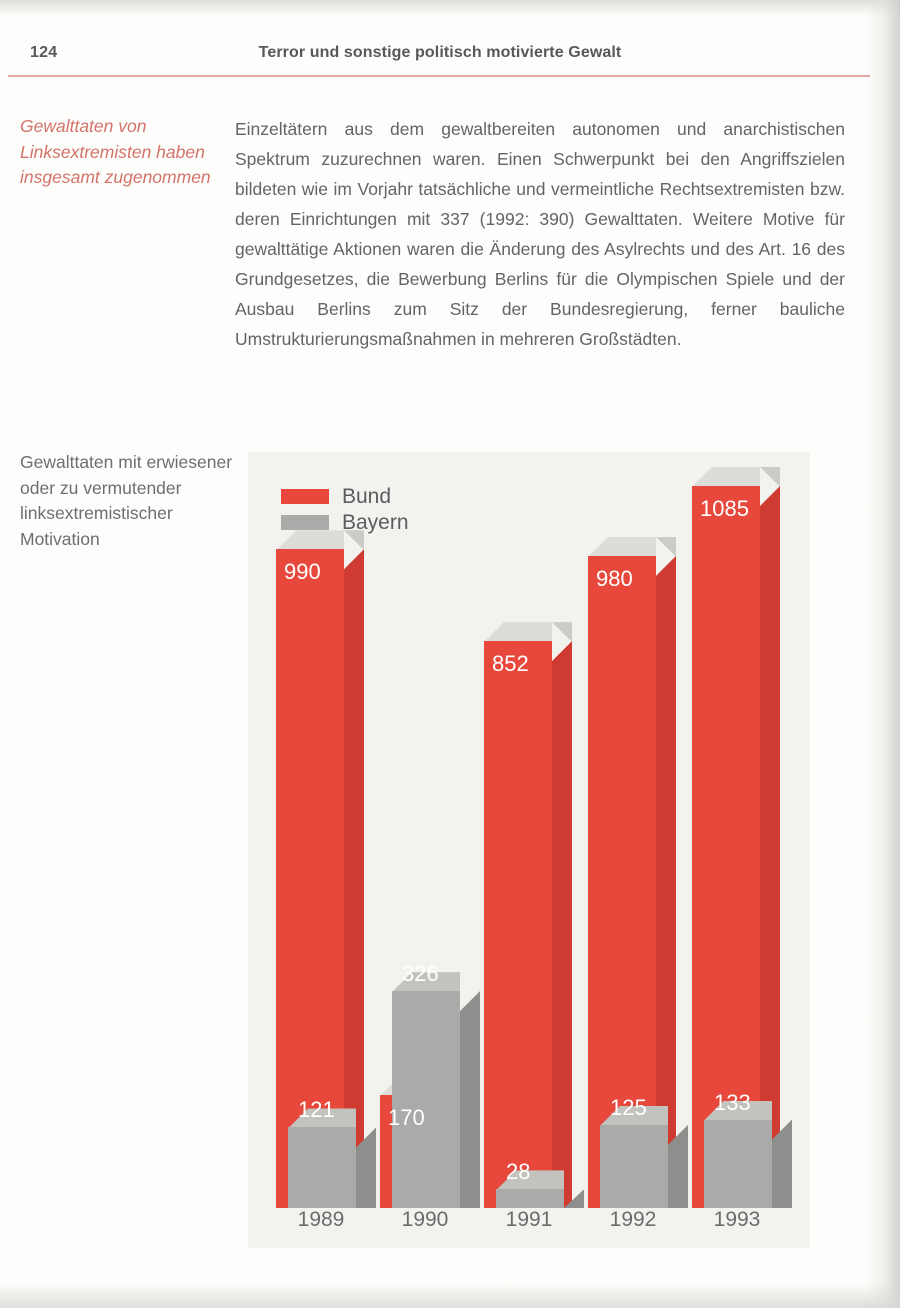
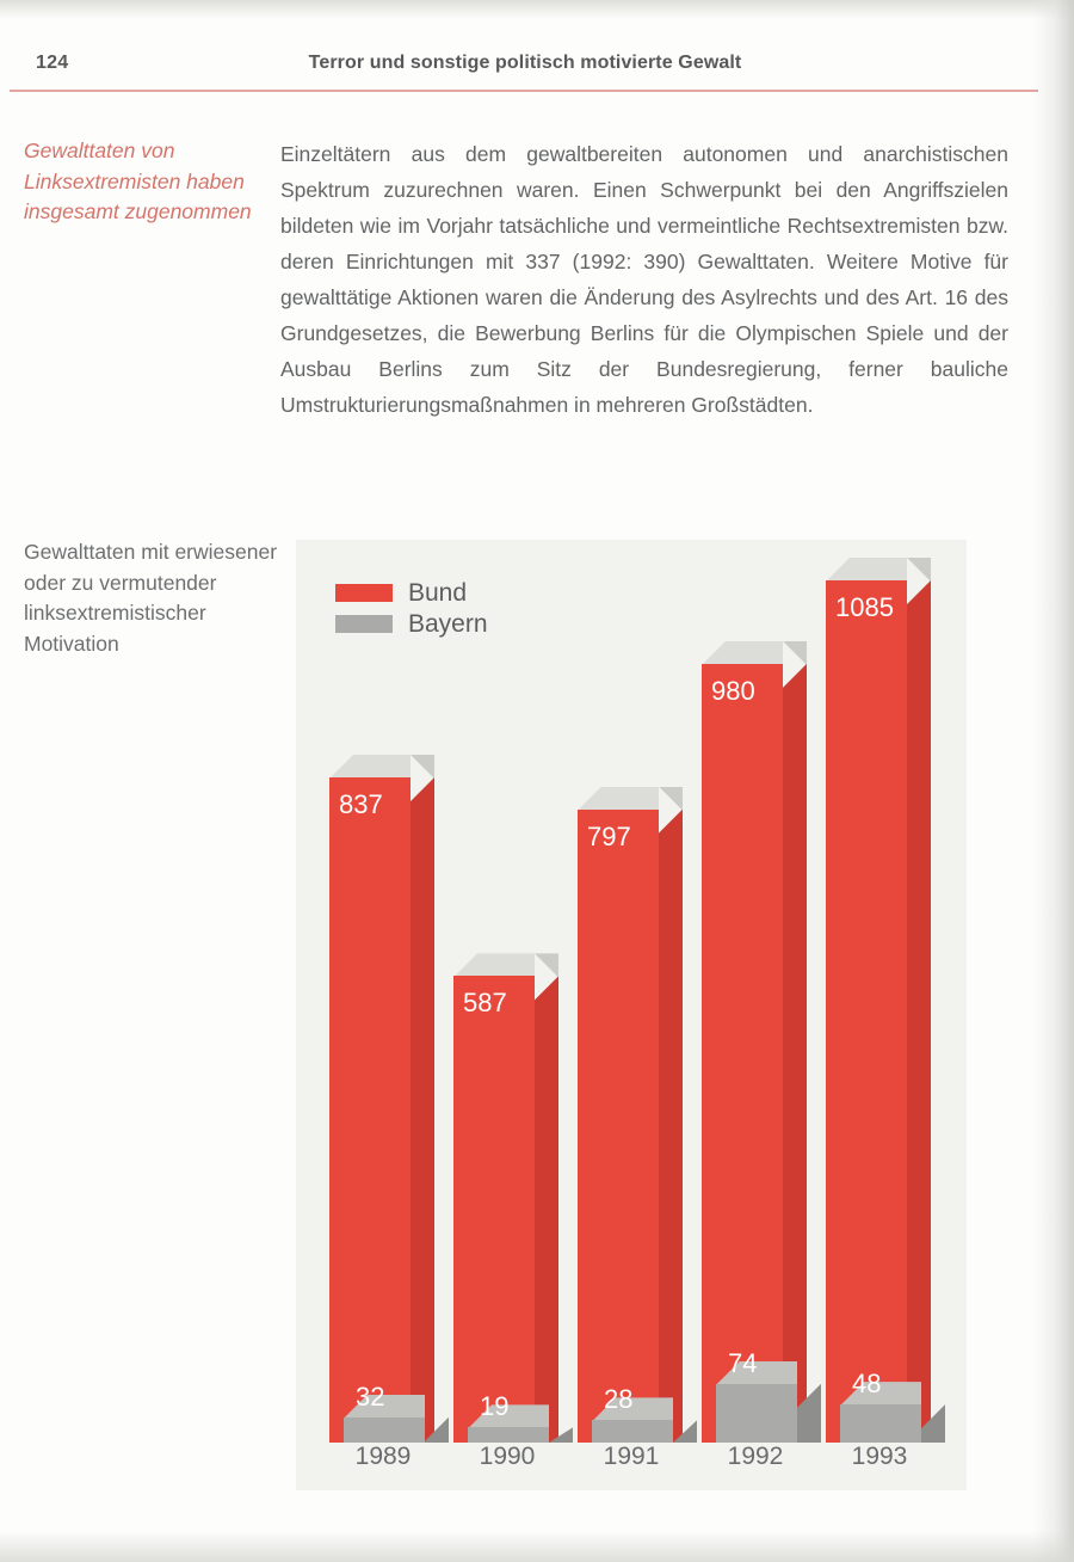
Bund/1989: 990 -> 837
Bayern/1989: 121 -> 32
Bund/1990: 170 -> 587
Bayern/1990: 326 -> 19
Bund/1991: 852 -> 797
Bayern/1992: 125 -> 74
Bayern/1993: 133 -> 48
